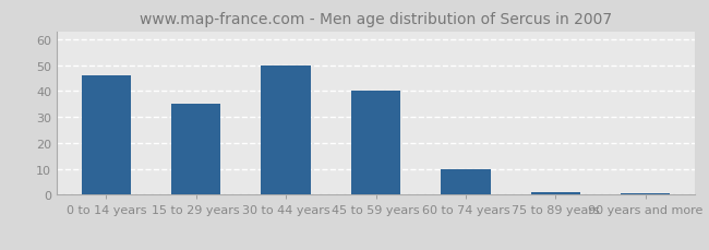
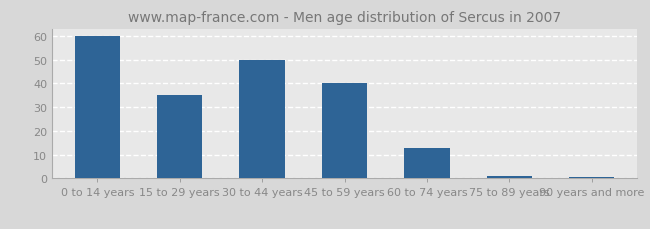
0 to 14 years: 46.0 -> 60.0
60 to 74 years: 10.0 -> 13.0
